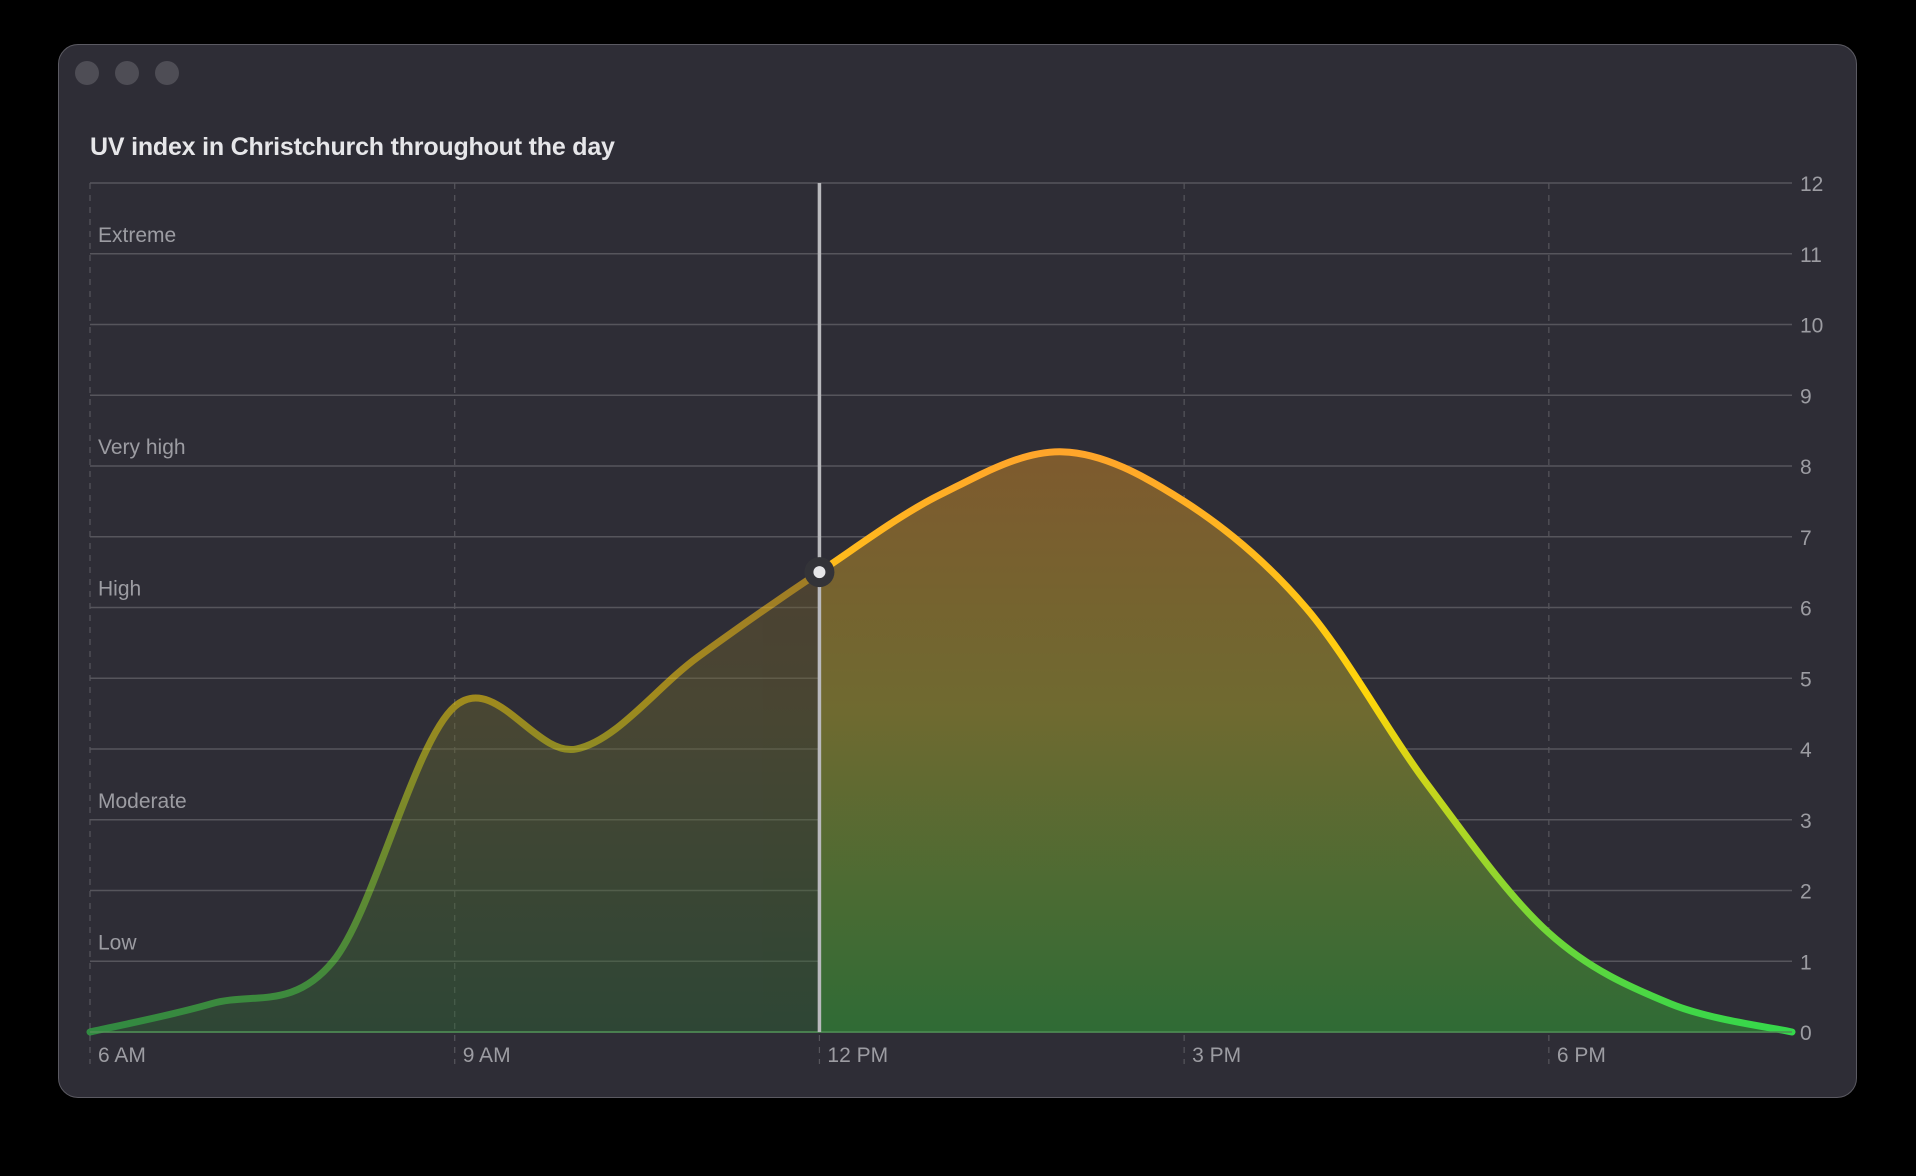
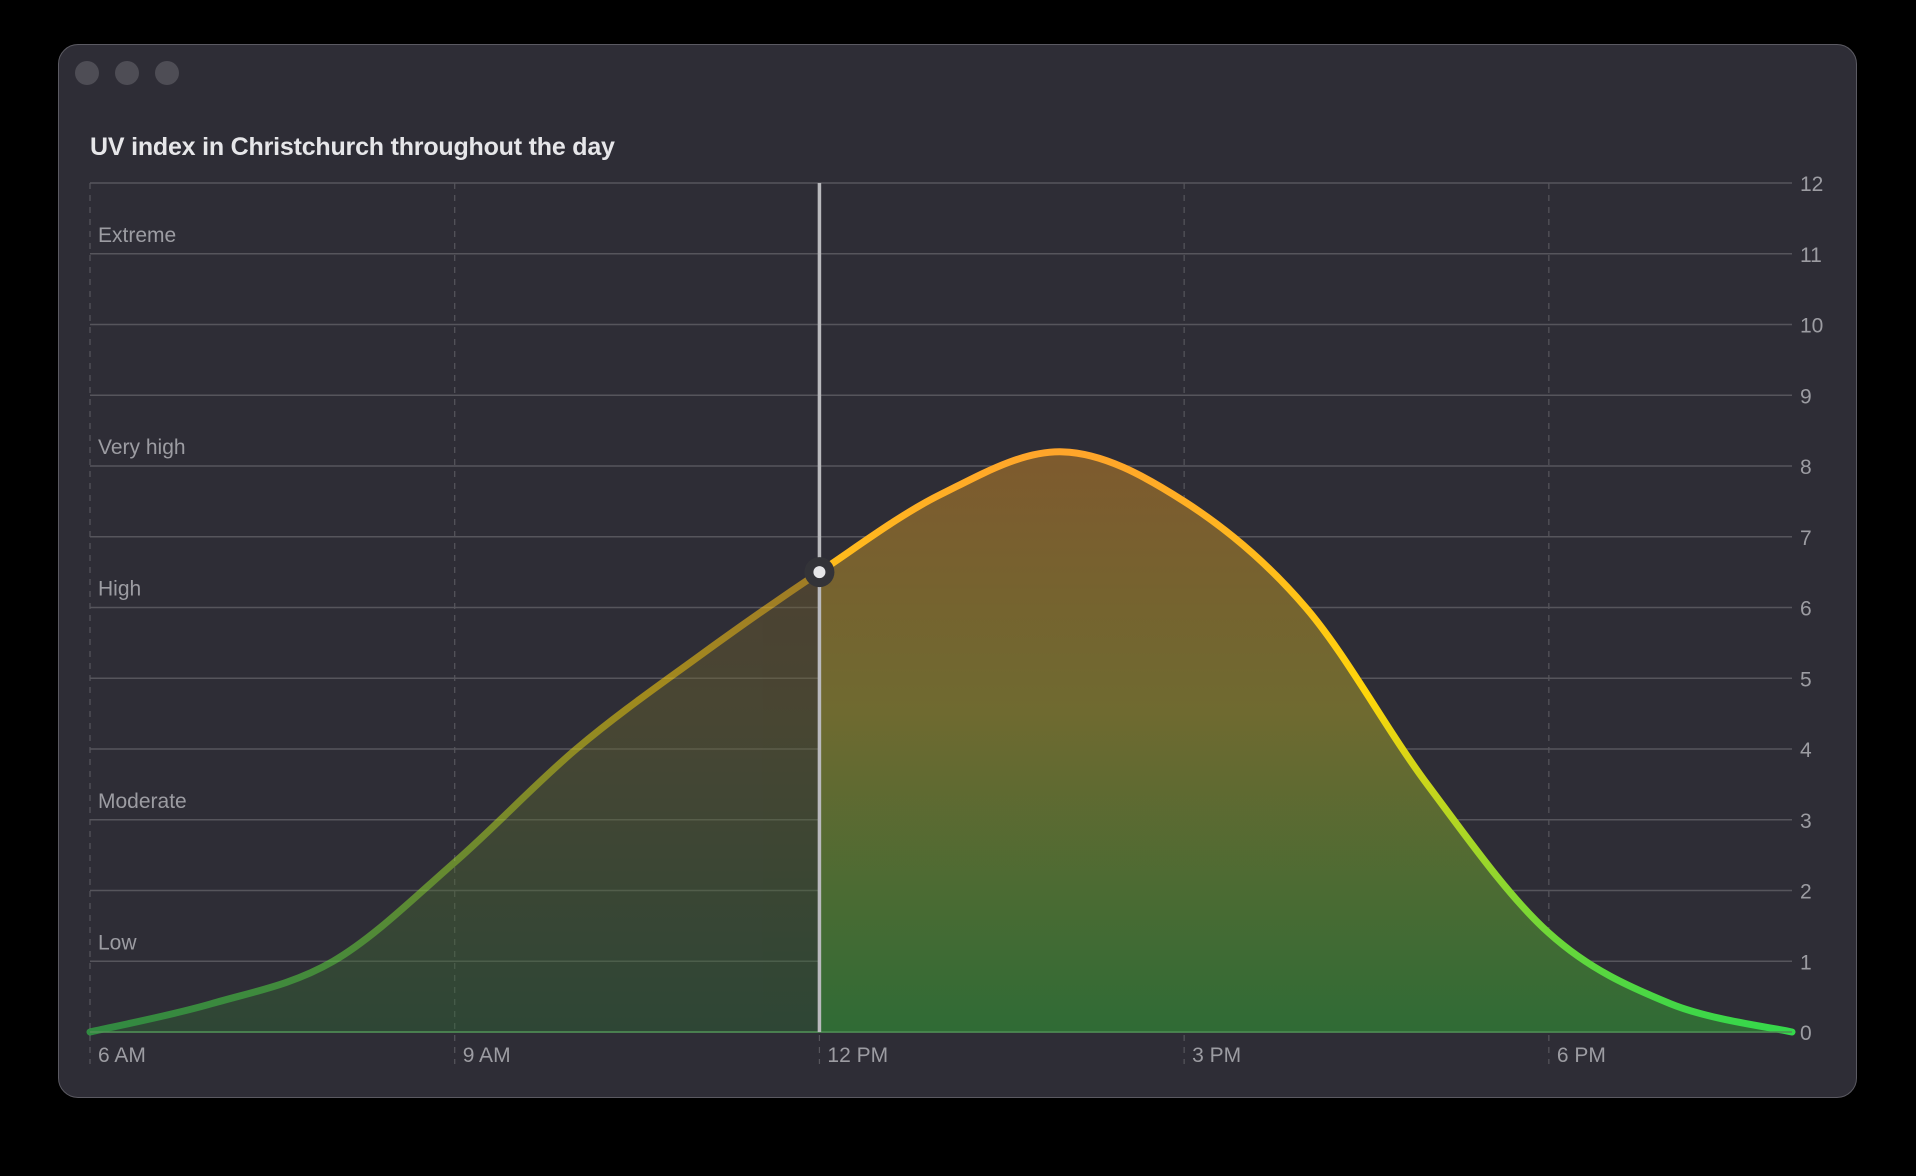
9 AM: 4.6 -> 2.4
